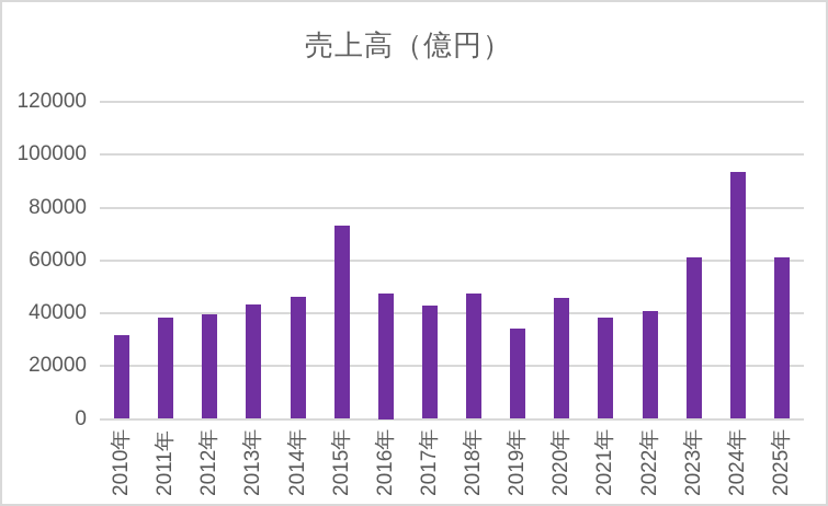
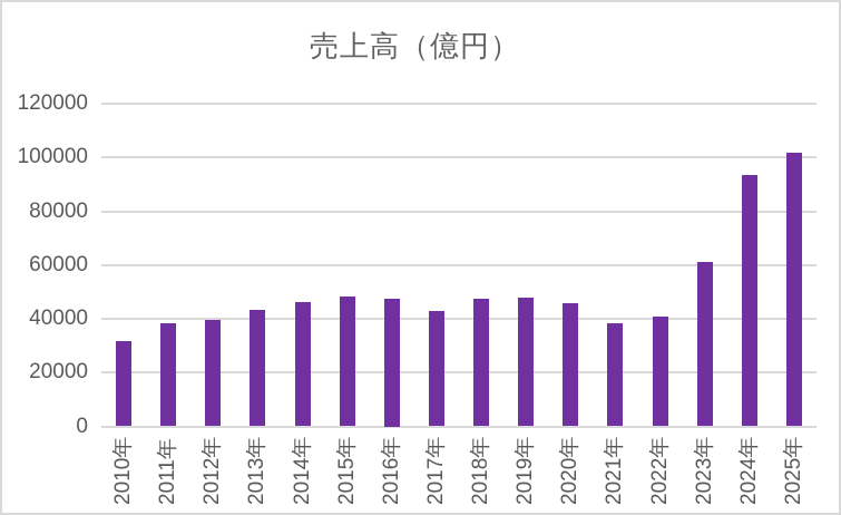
2015年: 73000 -> 48000
2019年: 34000 -> 48000
2025年: 61000 -> 102000
